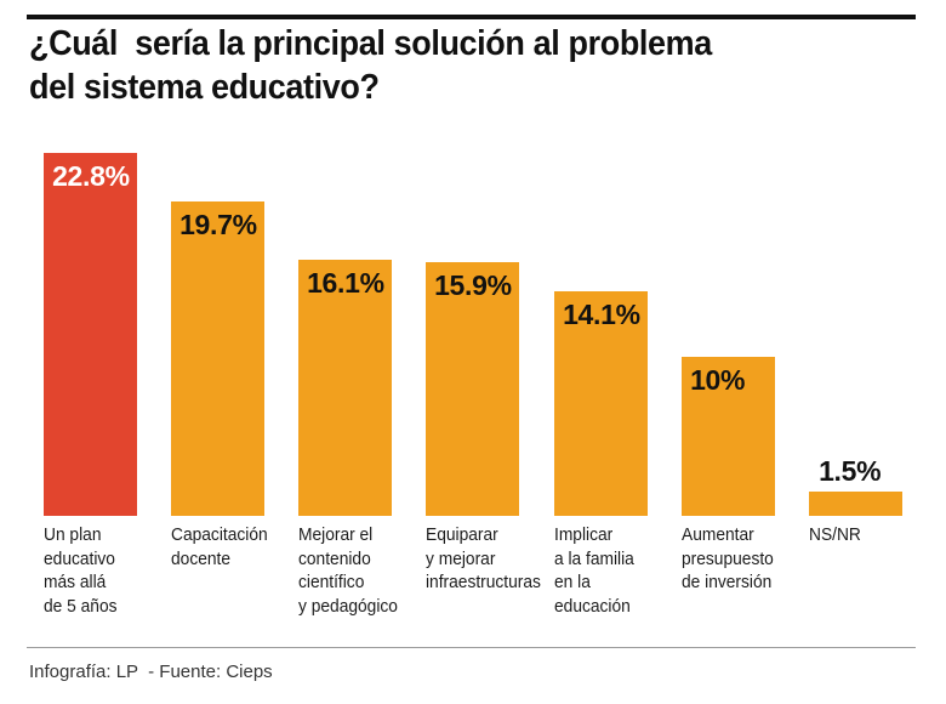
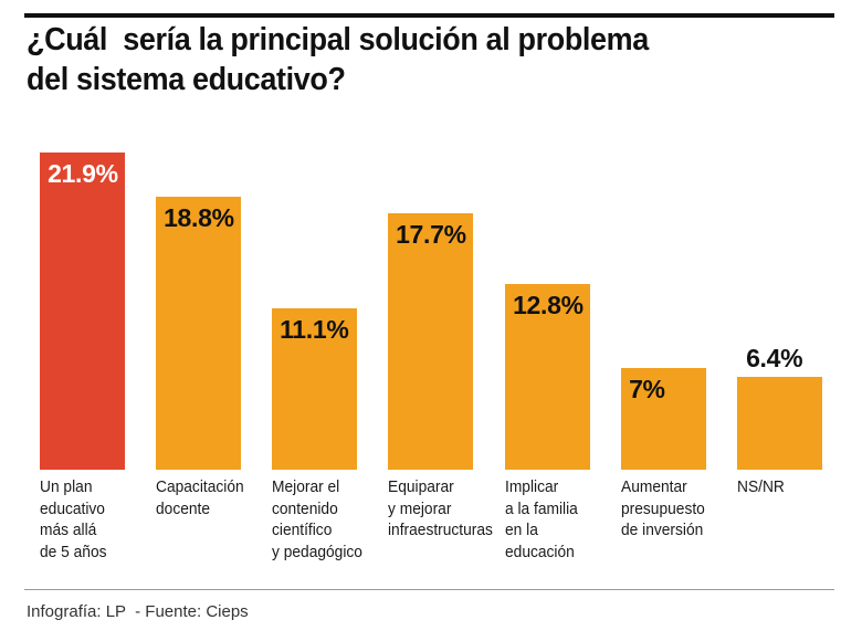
Un plan educativo más allá de 5 años: 22.8% -> 21.9%
Capacitación docente: 19.7% -> 18.8%
Mejorar el contenido científico y pedagógico: 16.1% -> 11.1%
Equiparar y mejorar infraestructuras: 15.9% -> 17.7%
Implicar a la familia en la educación: 14.1% -> 12.8%
Aumentar presupuesto de inversión: 10% -> 7%
NS/NR: 1.5% -> 6.4%
